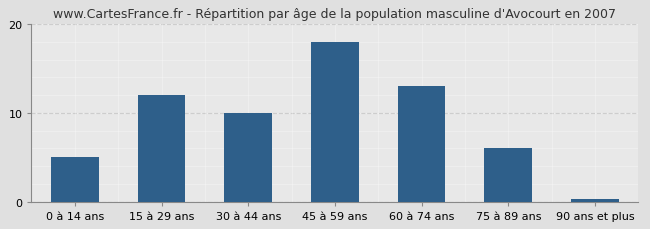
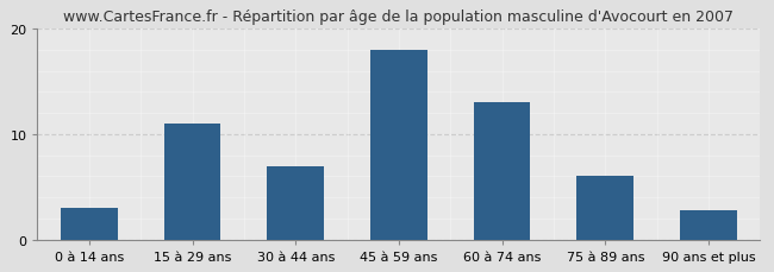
0 à 14 ans: 5.0 -> 3.0
15 à 29 ans: 12.0 -> 11.0
30 à 44 ans: 10.0 -> 7.0
90 ans et plus: 0.3 -> 2.8
